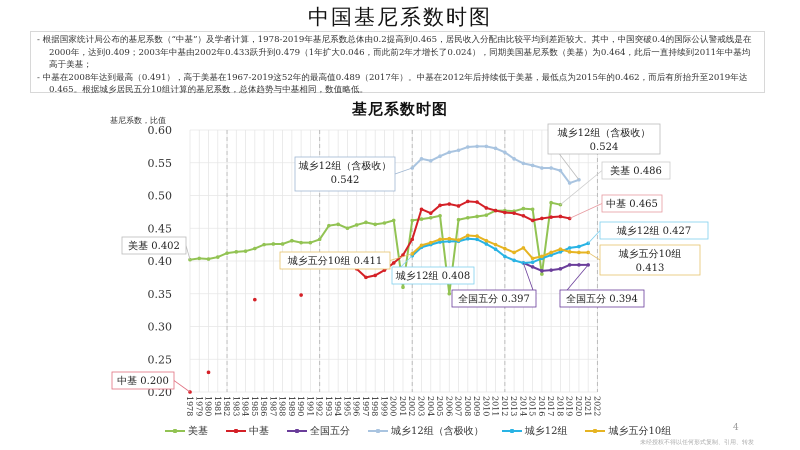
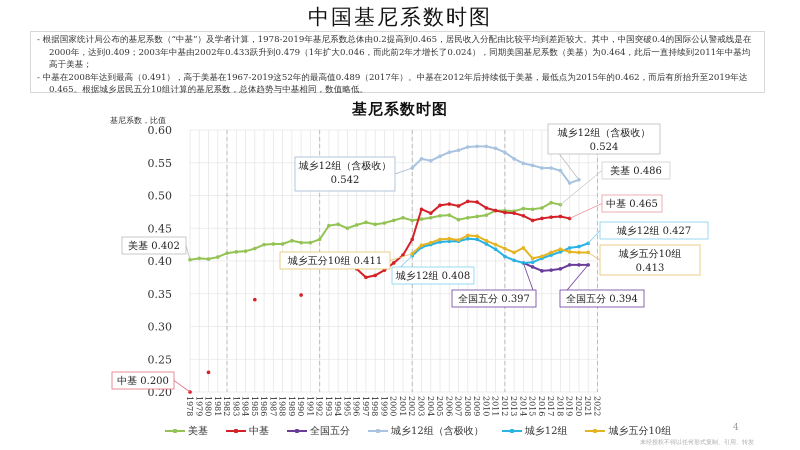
美基/2001: 0.36 -> 0.47
美基/2006: 0.35 -> 0.47
美基/2016: 0.38 -> 0.48
